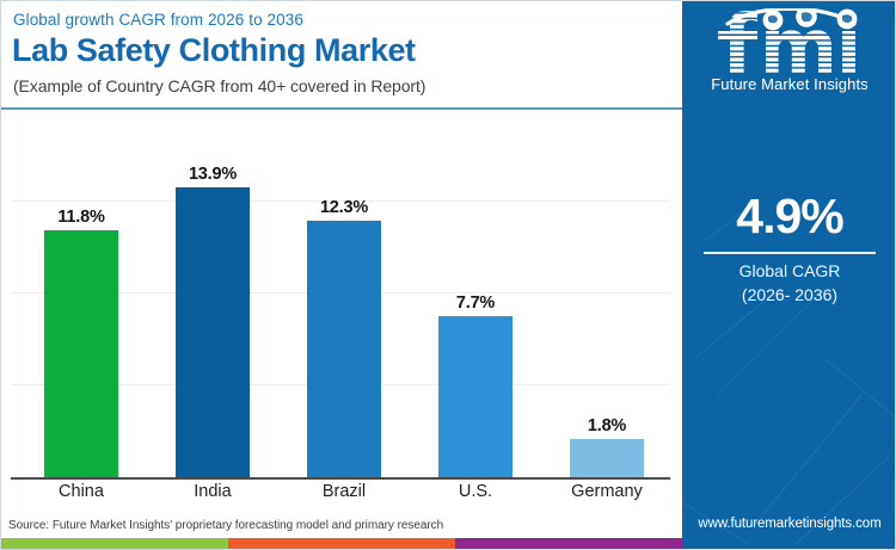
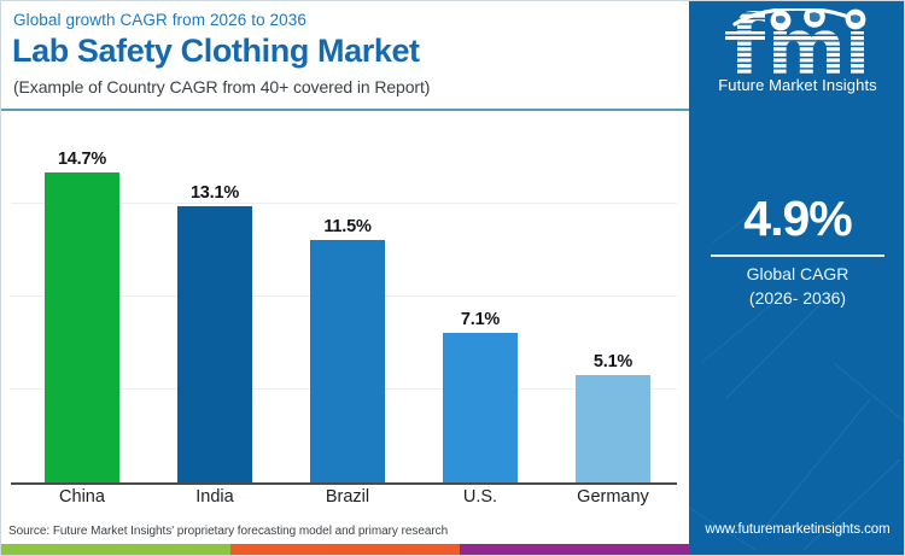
China: 11.8% -> 14.7%
India: 13.9% -> 13.1%
Brazil: 12.3% -> 11.5%
U.S.: 7.7% -> 7.1%
Germany: 1.8% -> 5.1%
